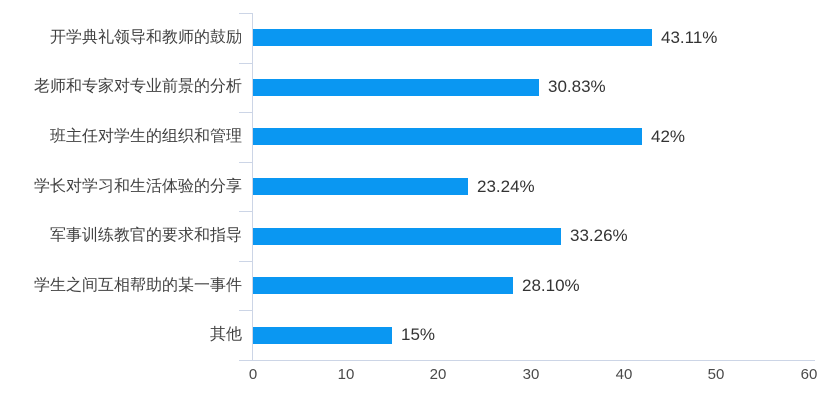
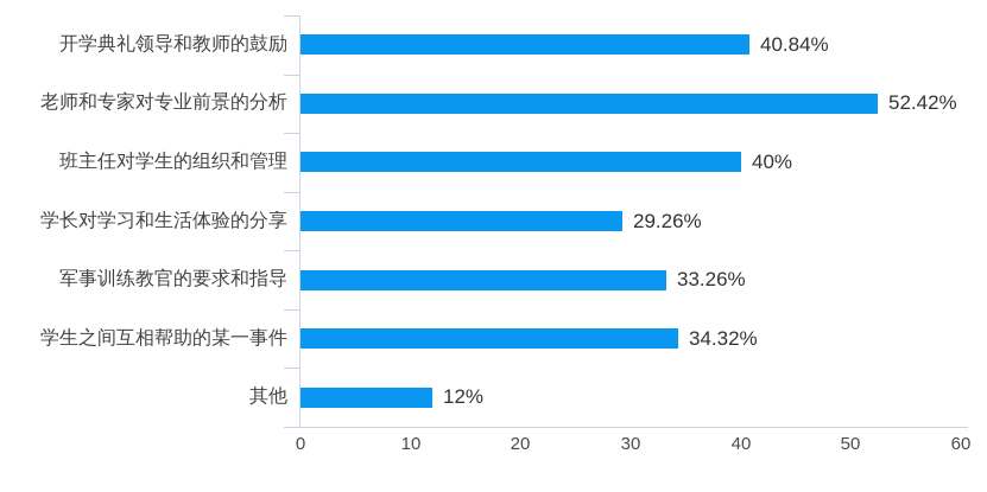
开学典礼领导和教师的鼓励: 43.11% -> 40.84%
老师和专家对专业前景的分析: 30.83% -> 52.42%
班主任对学生的组织和管理: 42% -> 40%
学长对学习和生活体验的分享: 23.24% -> 29.26%
学生之间互相帮助的某一事件: 28.10% -> 34.32%
其他: 15% -> 12%
